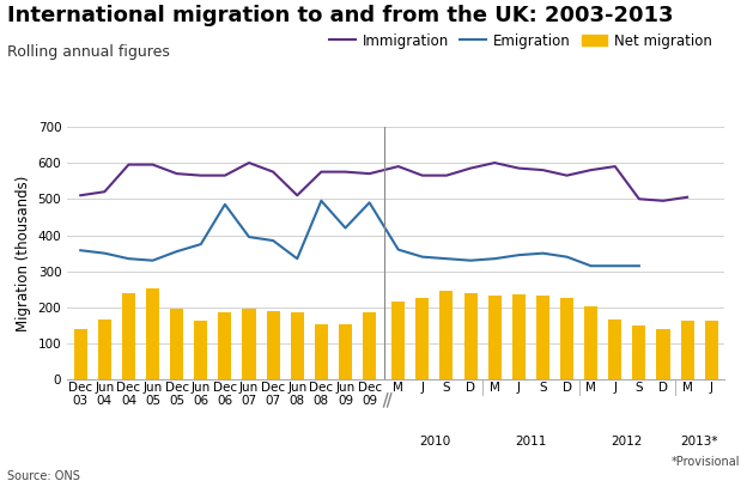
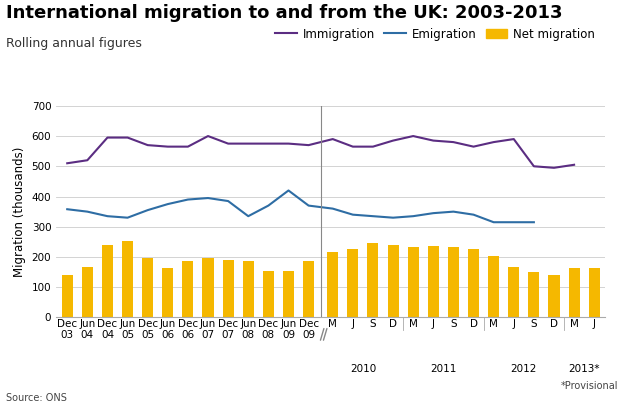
Emigration/Dec 06: 485 -> 390
Immigration/Jun 08: 510 -> 575
Emigration/Dec 08: 495 -> 370
Emigration/Dec 09: 490 -> 370
